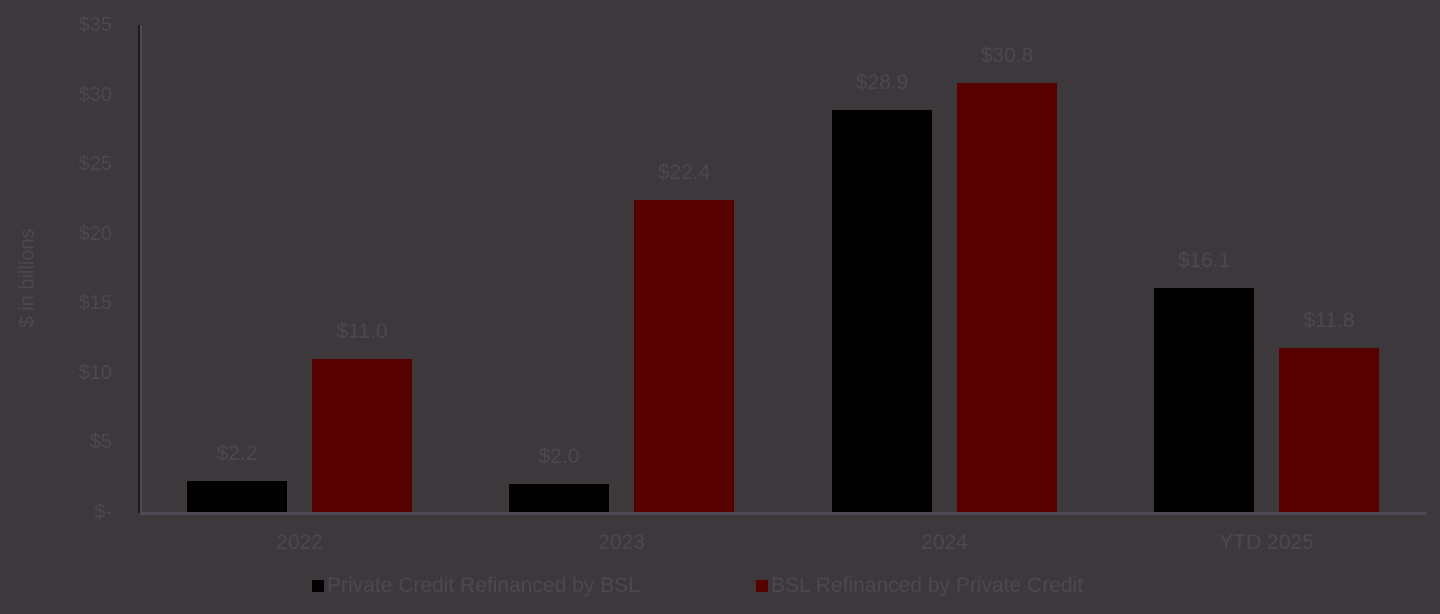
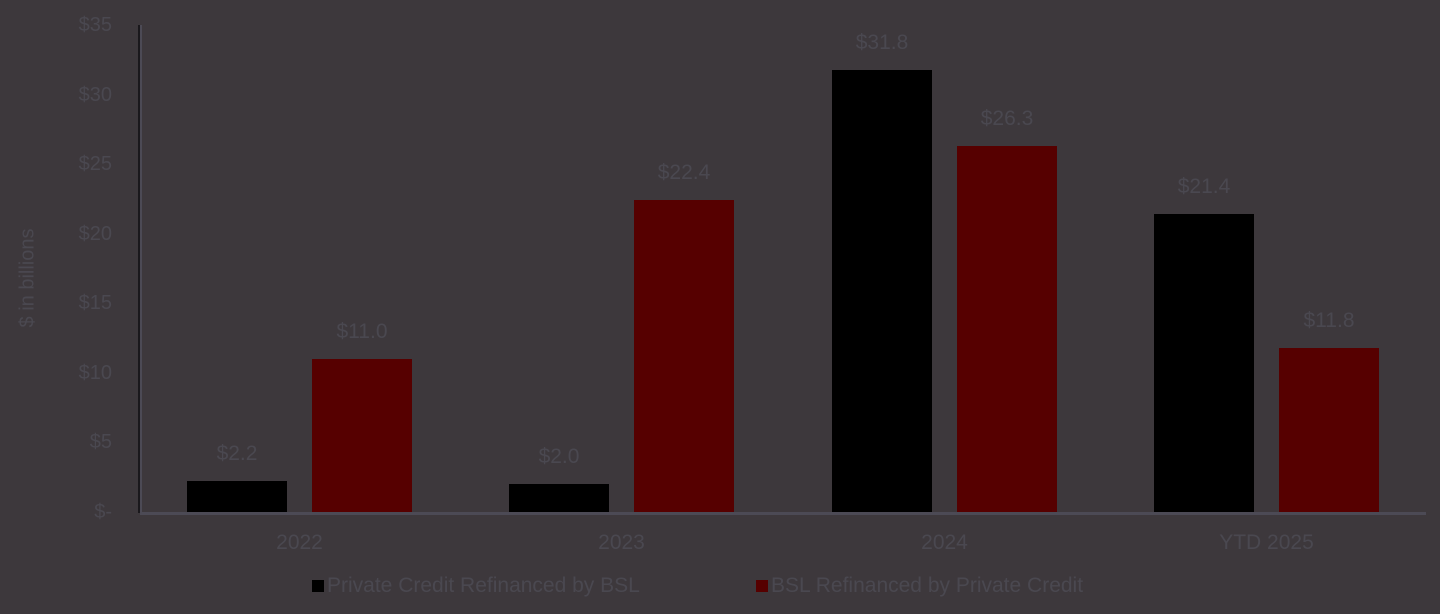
Private Credit Refinanced by BSL/2024: $28.9 -> $31.8
BSL Refinanced by Private Credit/2024: $30.8 -> $26.3
Private Credit Refinanced by BSL/YTD 2025: $16.1 -> $21.4
